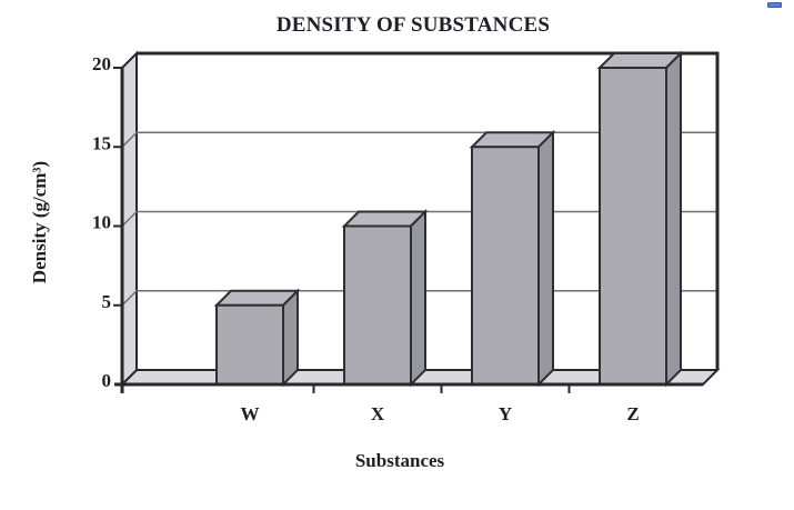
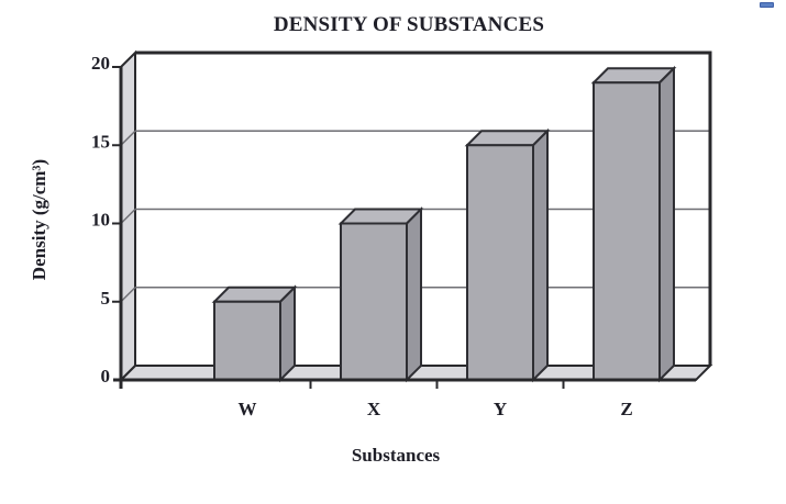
Z: 20 -> 19
